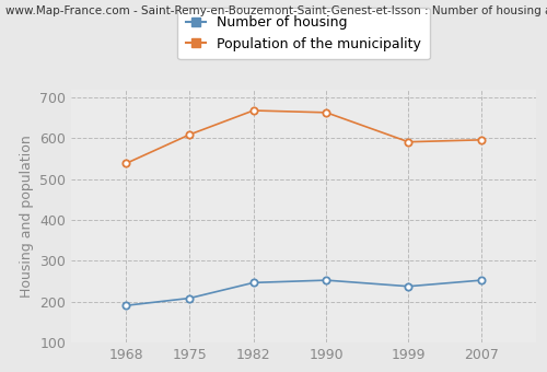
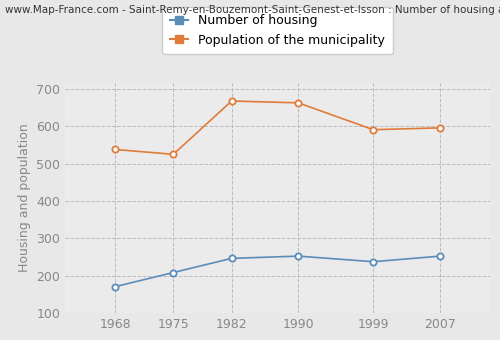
Number of housing/1968: 190 -> 170
Population of the municipality/1975: 609 -> 525
